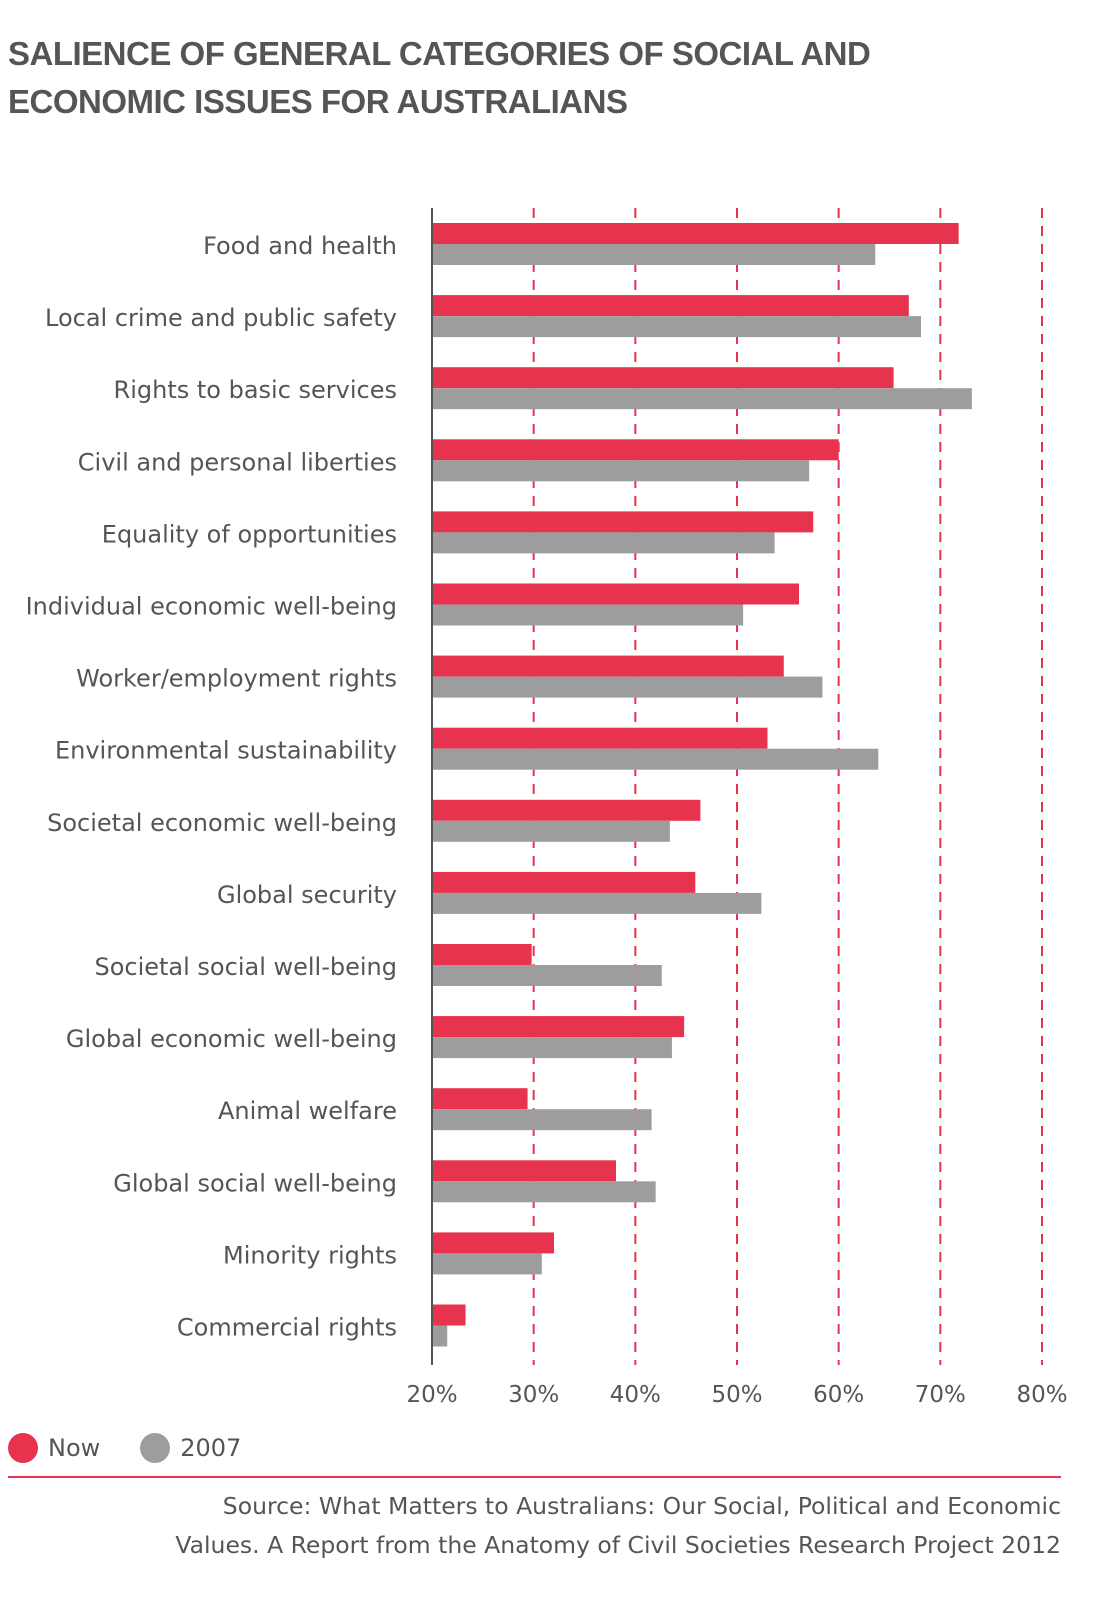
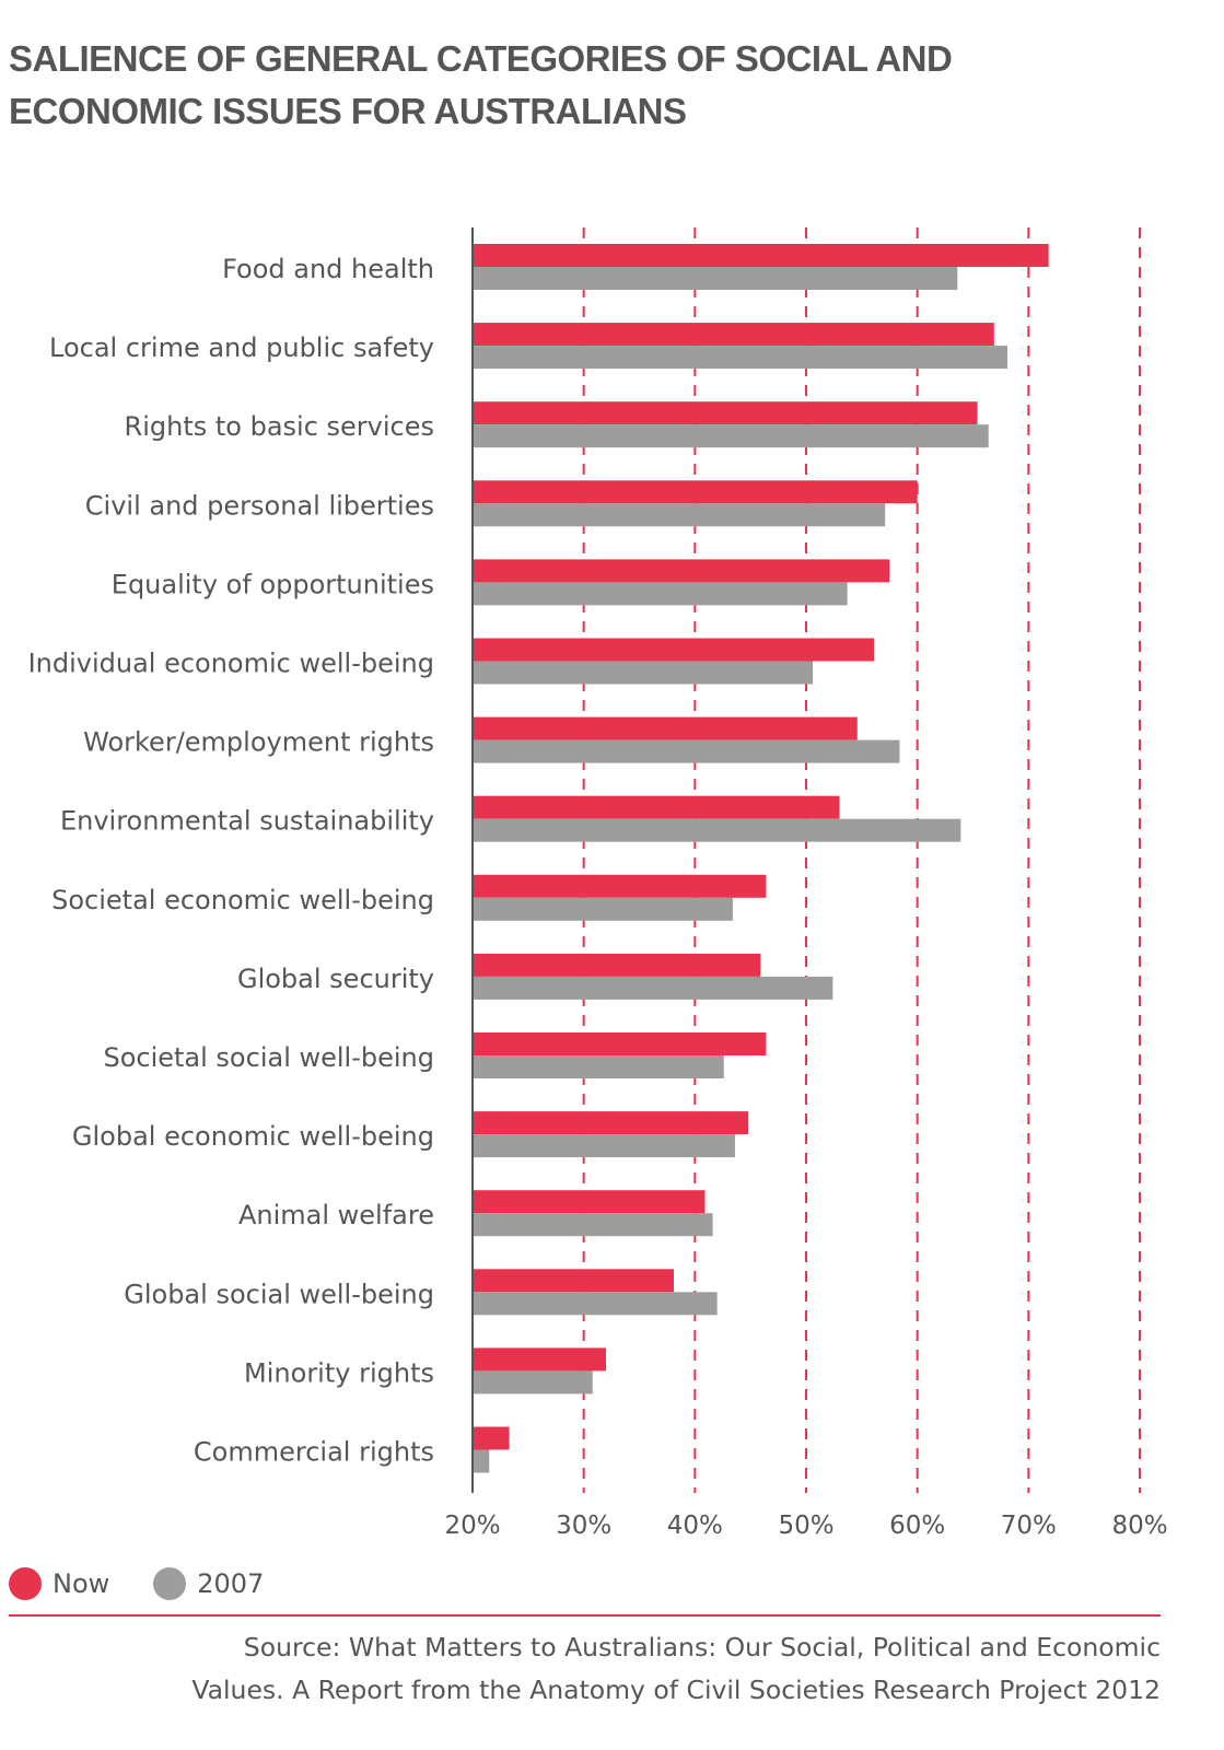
2007/Rights to basic services: 73.1% -> 66.4%
Now/Societal social well-being: 29.8% -> 46.4%
Now/Animal welfare: 29.4% -> 40.9%
